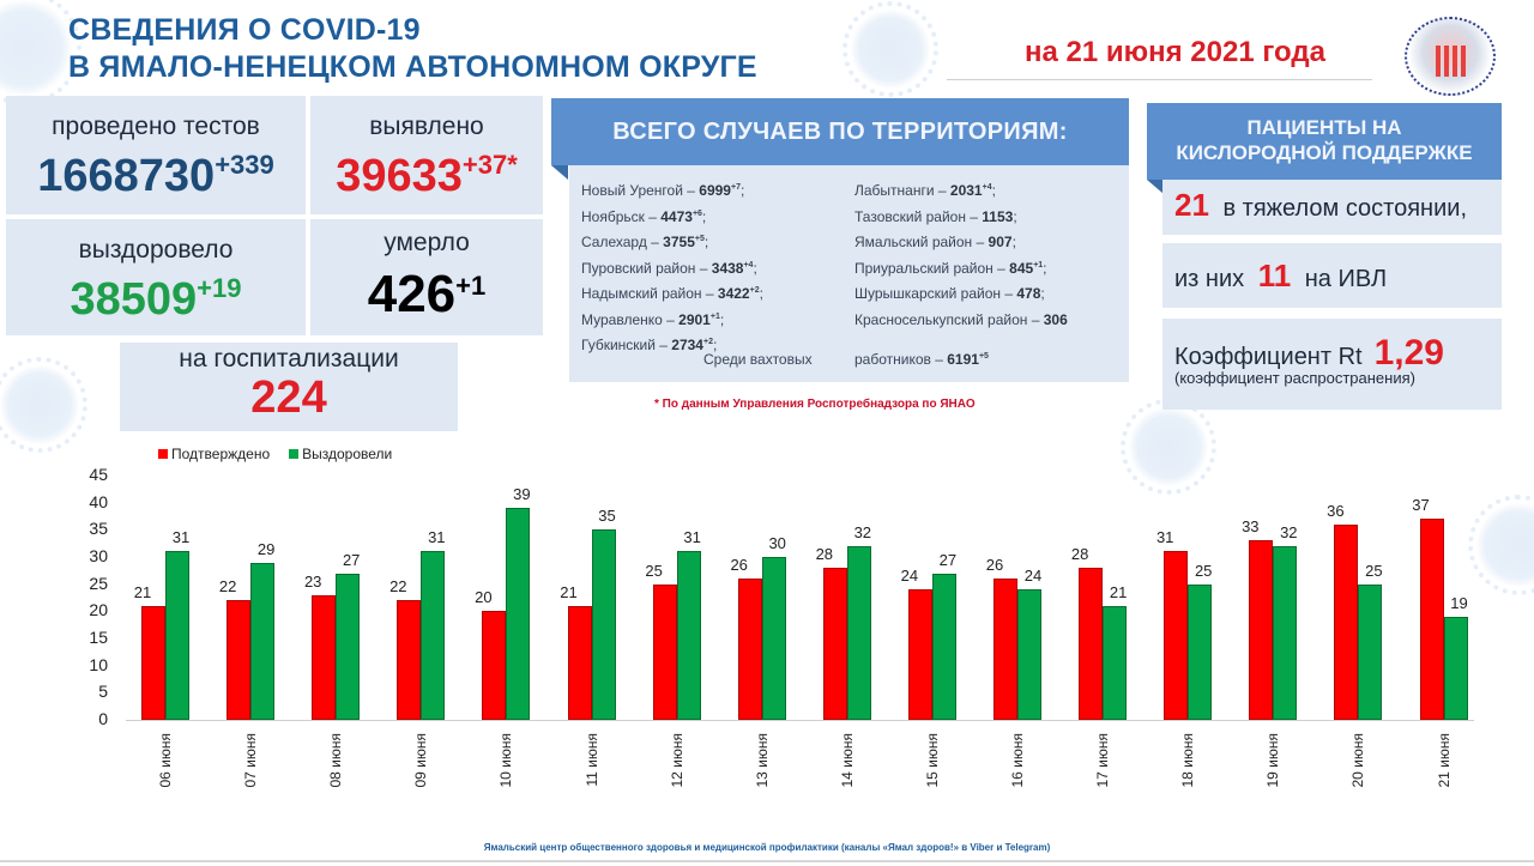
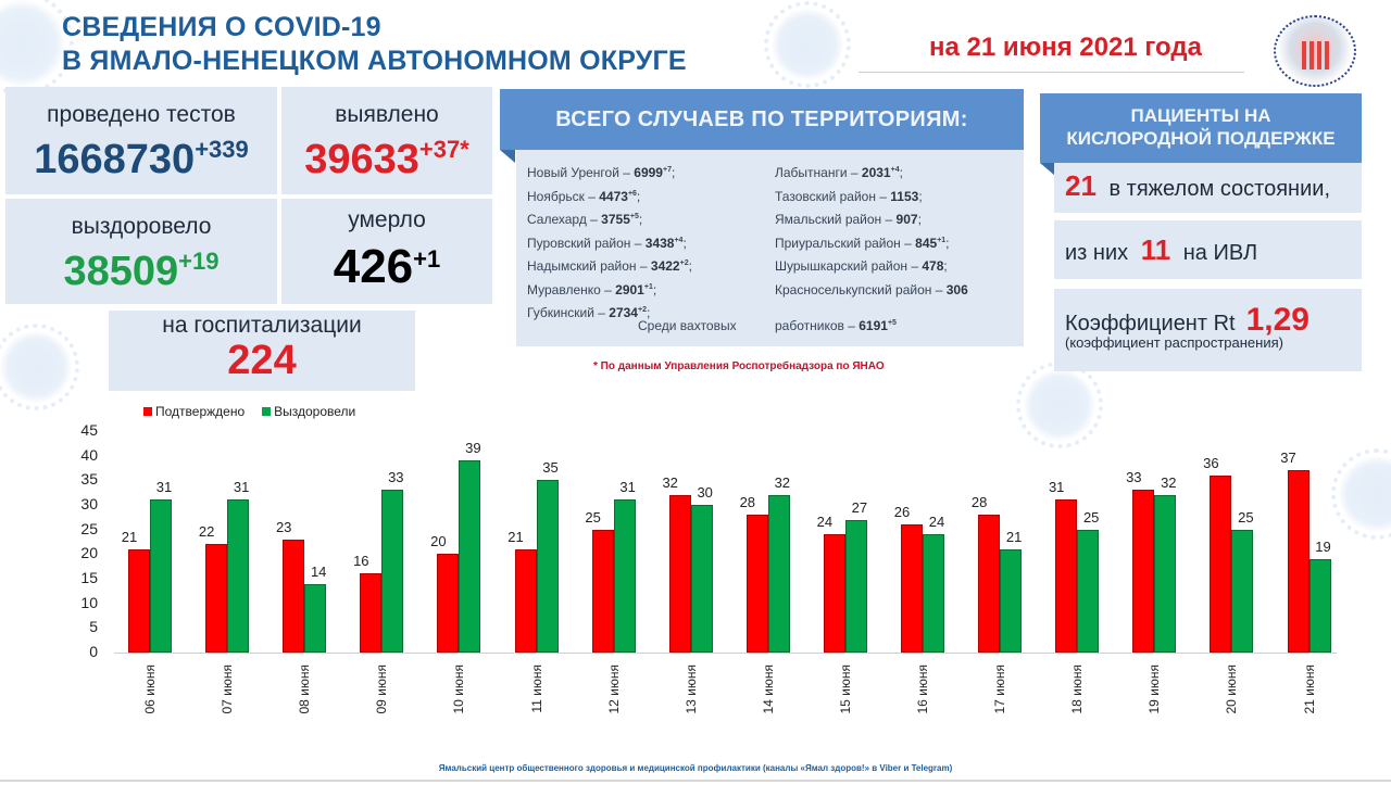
Выздоровели/07 июня: 29 -> 31
Выздоровели/08 июня: 27 -> 14
Подтверждено/09 июня: 22 -> 16
Выздоровели/09 июня: 31 -> 33
Подтверждено/13 июня: 26 -> 32
